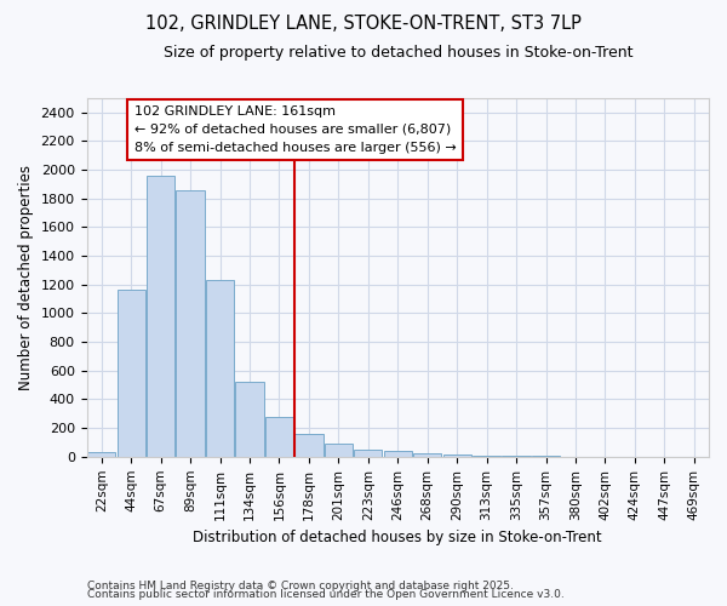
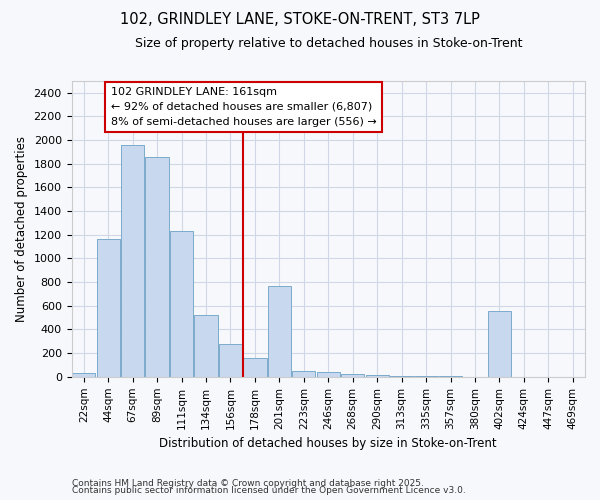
201sqm: 90 -> 770
402sqm: 0 -> 560
